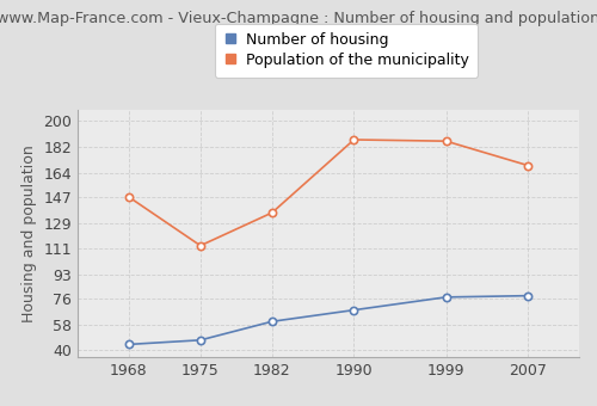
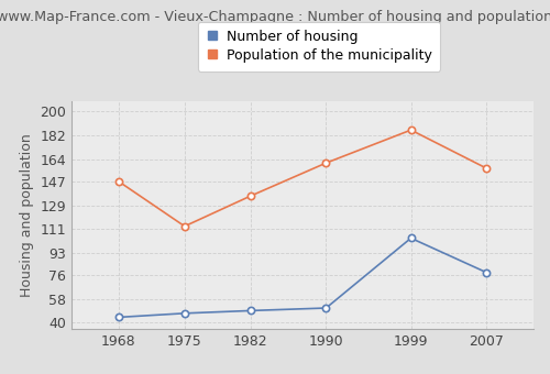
Number of housing/1982: 60 -> 49
Number of housing/1990: 68 -> 51
Population of the municipality/1990: 187 -> 161
Number of housing/1999: 77 -> 104
Population of the municipality/2007: 169 -> 157
